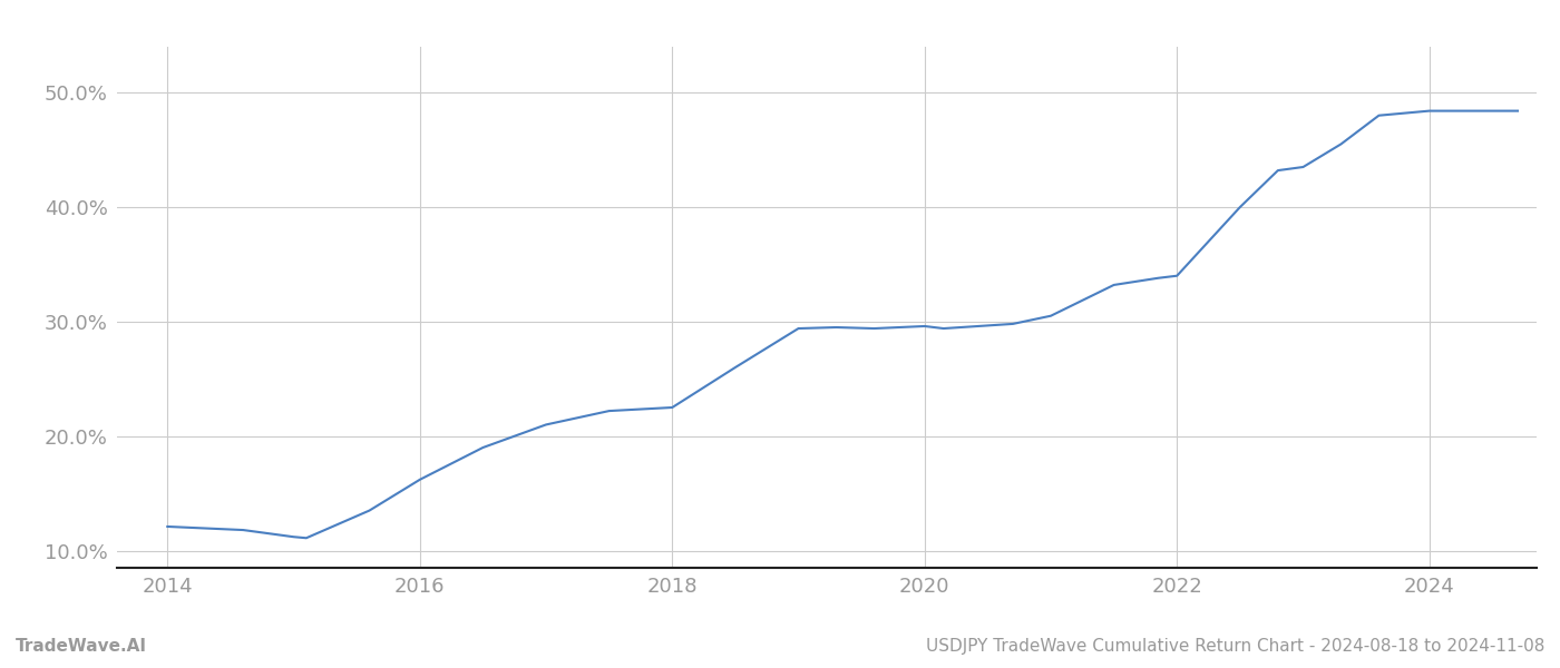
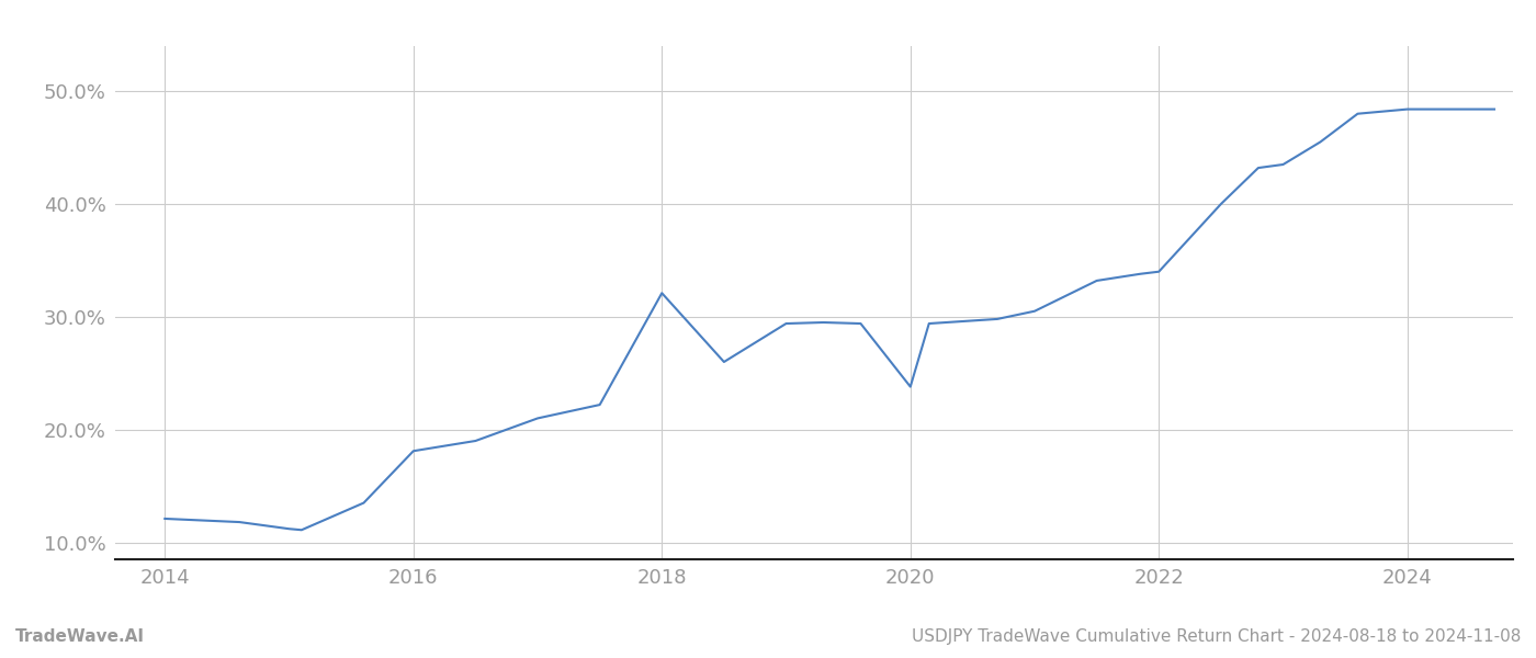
2016: 16.2% -> 18.1%
2018: 22.5% -> 32.1%
2020: 29.6% -> 23.8%
